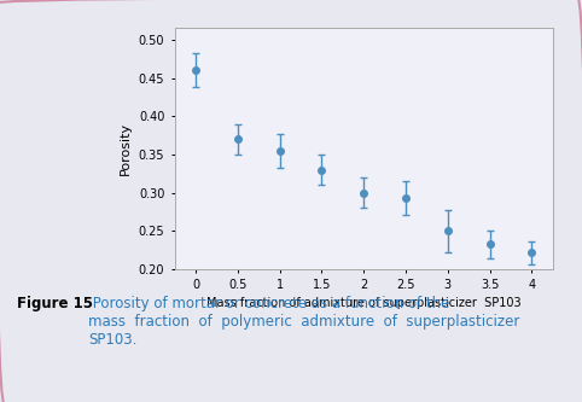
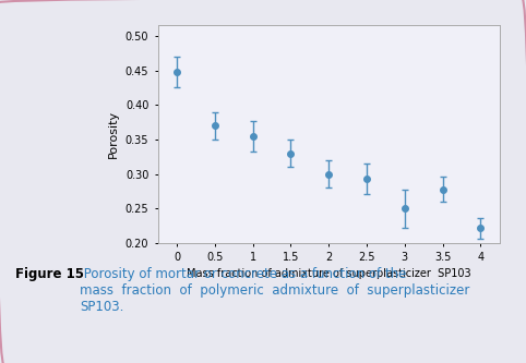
0: 0.460 -> 0.448
3.5: 0.233 -> 0.278
